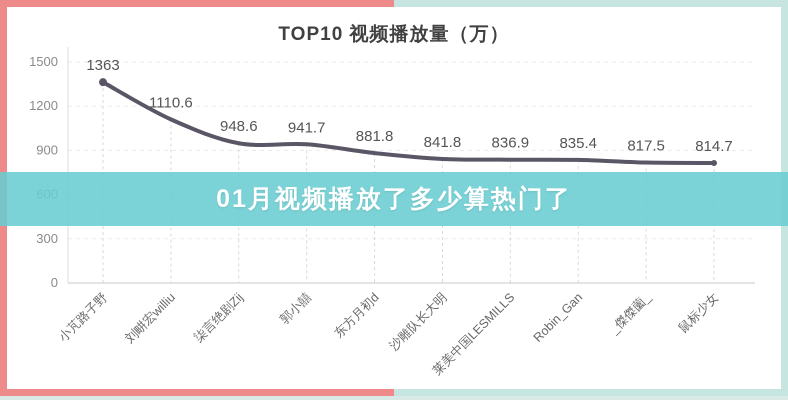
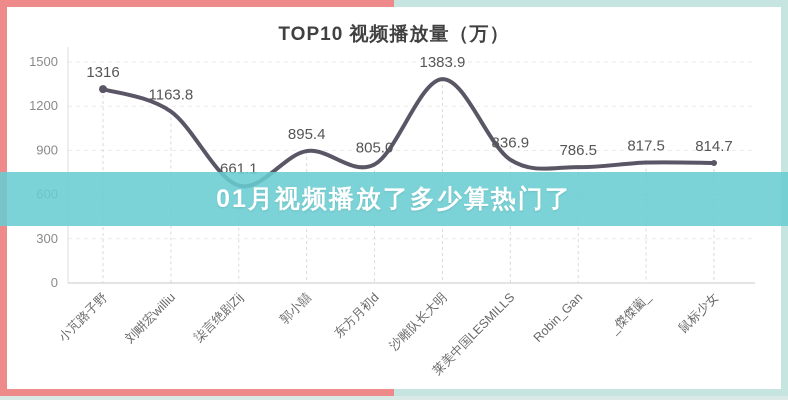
小芃路子野: 1363 -> 1316
刘畊宏williu: 1110.6 -> 1163.8
柒言绝剧Zij: 948.6 -> 661.1
郭小囍: 941.7 -> 895.4
东方月初d: 881.8 -> 805.0
沙雕队长大明: 841.8 -> 1383.9
Robin_Gan: 835.4 -> 786.5
